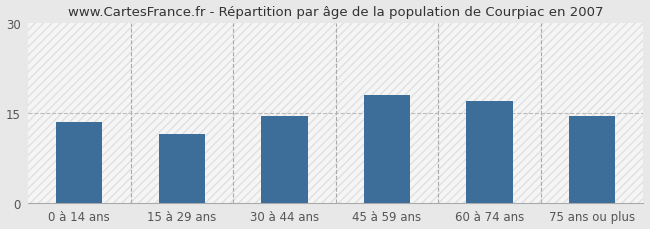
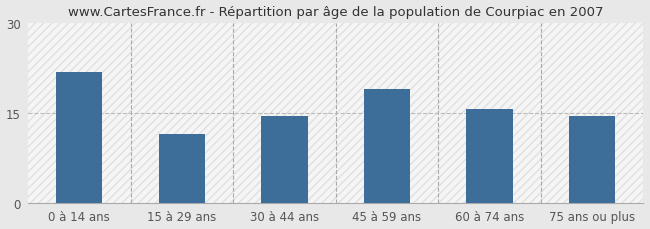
0 à 14 ans: 13.5 -> 21.8
45 à 59 ans: 18.0 -> 19.0
60 à 74 ans: 17.0 -> 15.6
